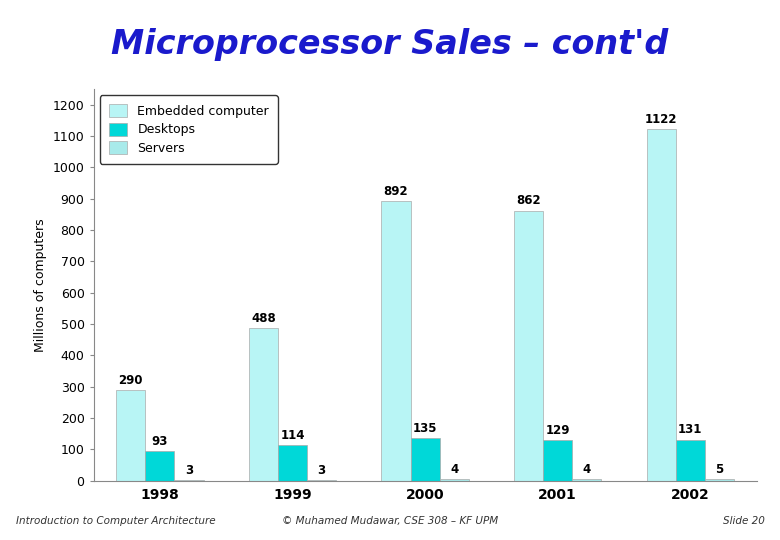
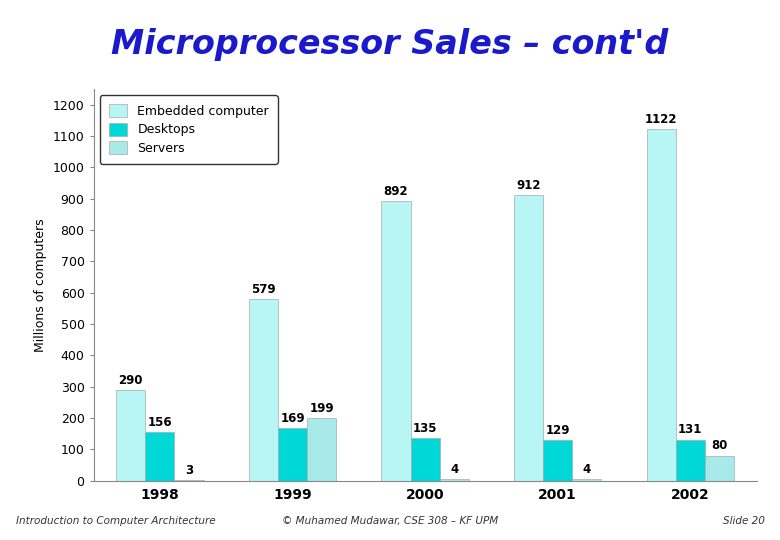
Desktops/1998: 93 -> 156
Embedded computer/1999: 488 -> 579
Desktops/1999: 114 -> 169
Servers/1999: 3 -> 199
Embedded computer/2001: 862 -> 912
Servers/2002: 5 -> 80
